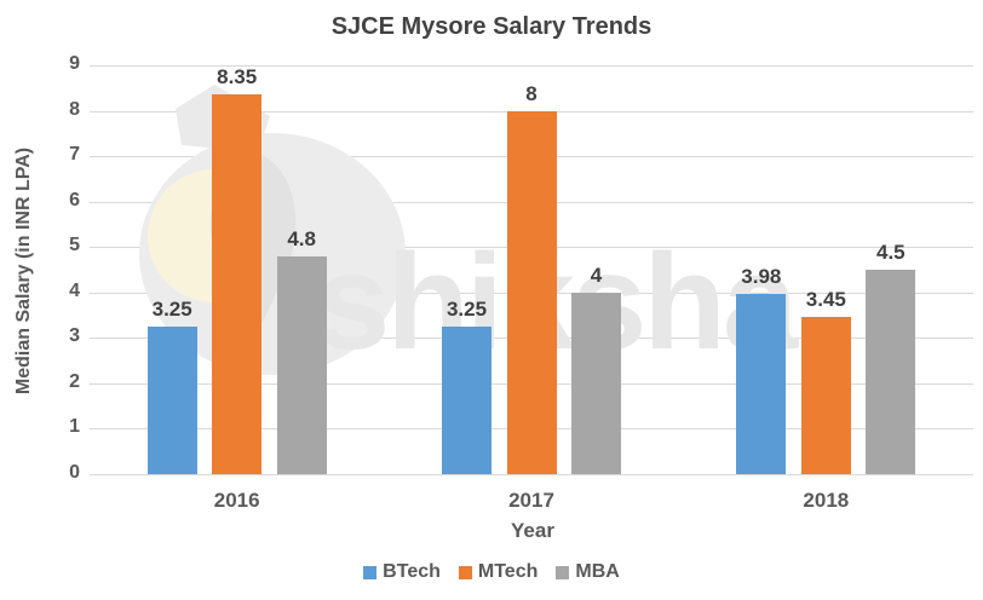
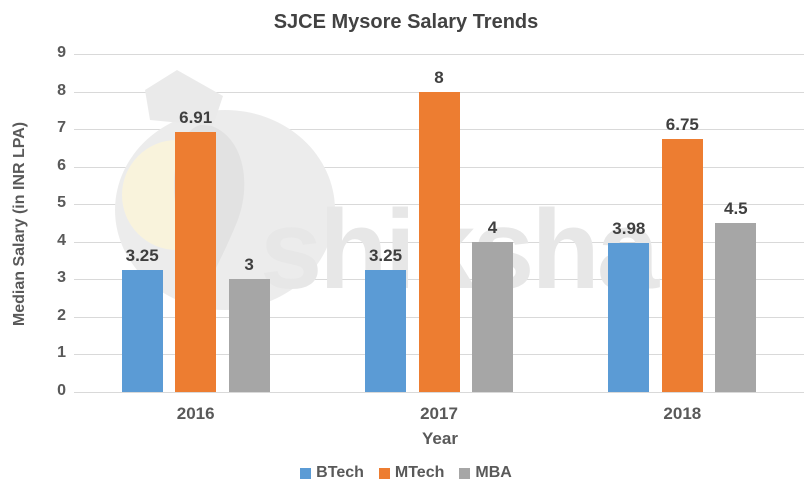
MTech/2016: 8.35 -> 6.91
MBA/2016: 4.8 -> 3
MTech/2018: 3.45 -> 6.75
